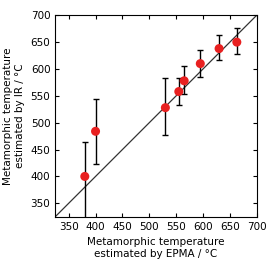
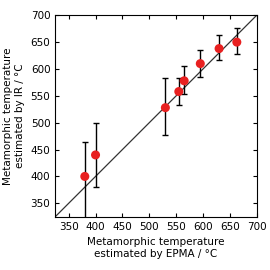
400: 484 -> 440
